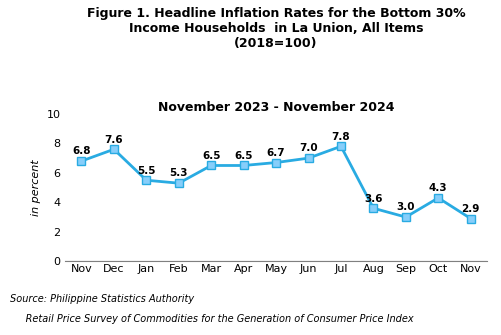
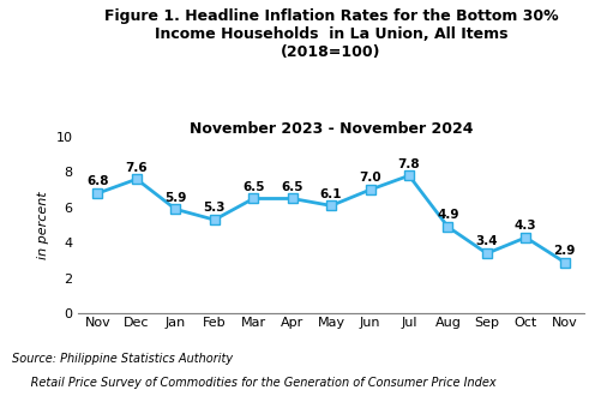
Jan: 5.5 -> 5.9
May: 6.7 -> 6.1
Aug: 3.6 -> 4.9
Sep: 3.0 -> 3.4
